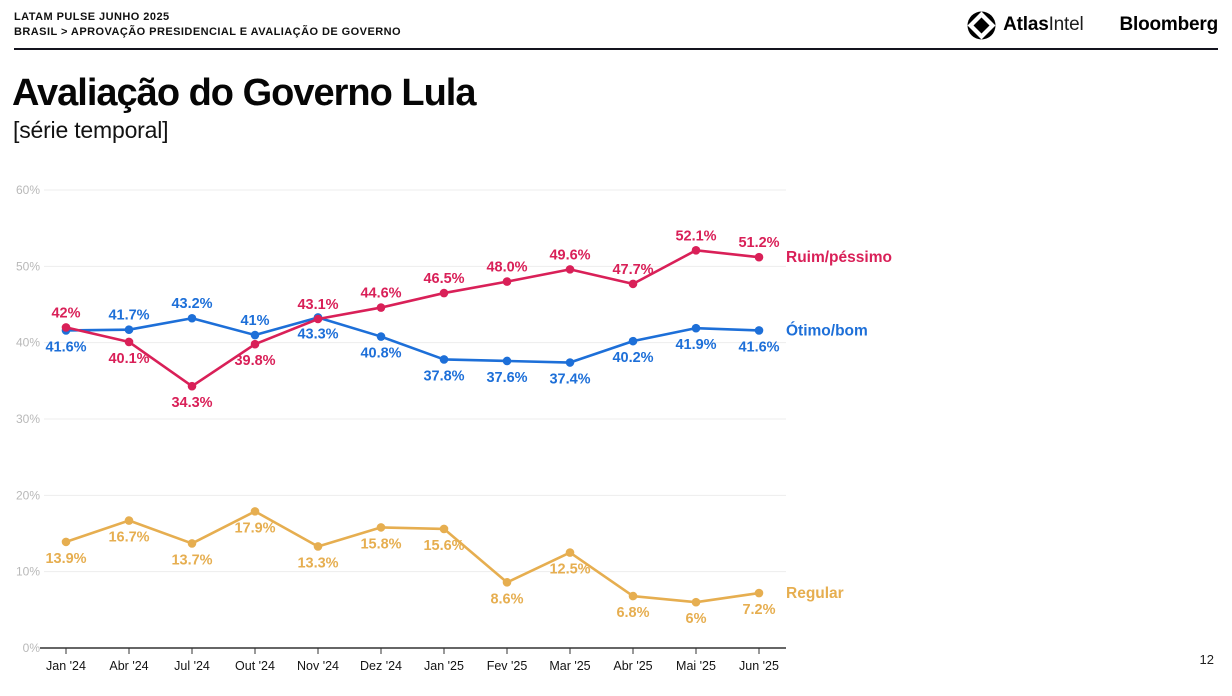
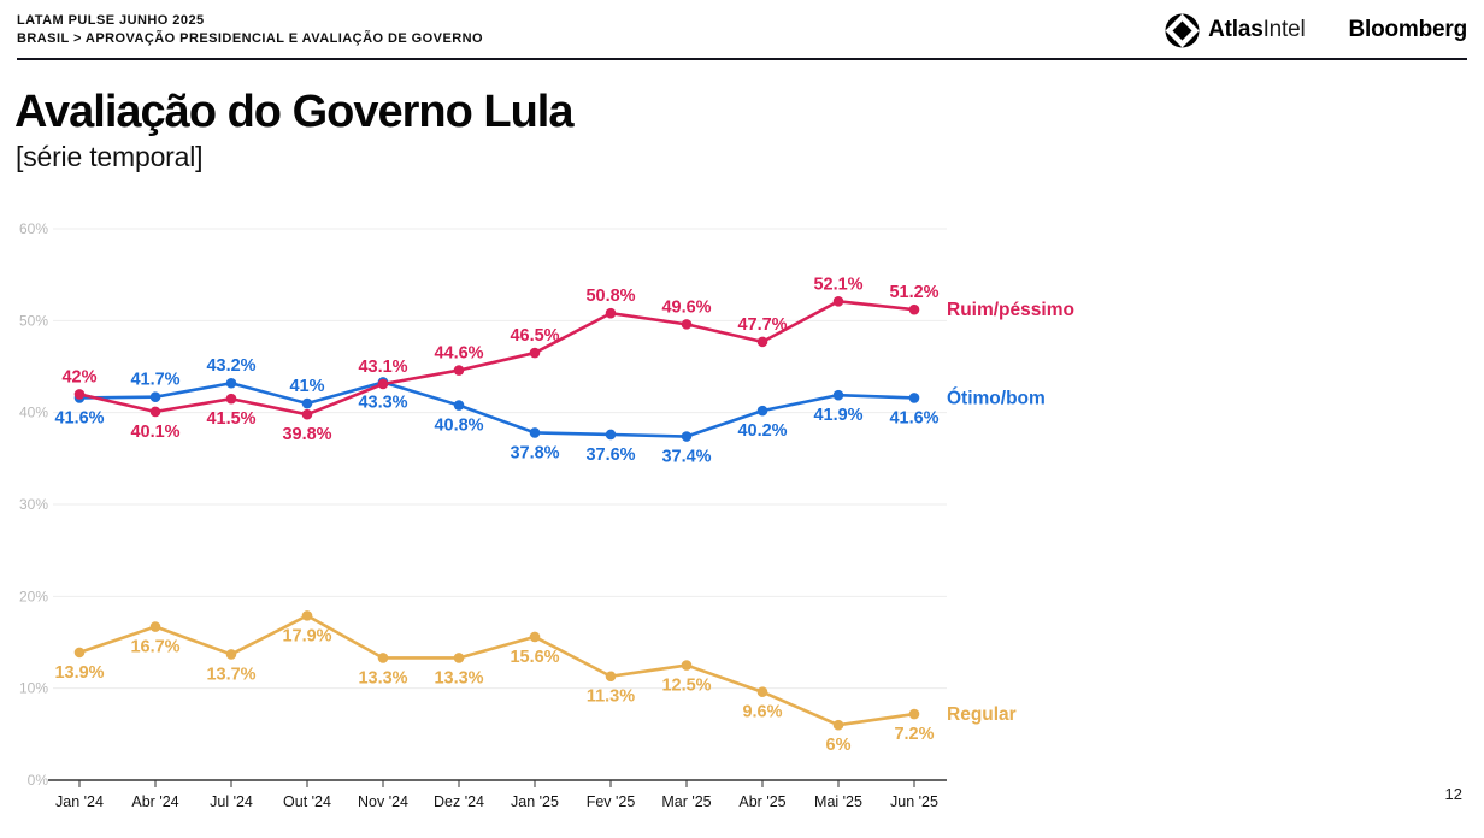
Ruim/péssimo/Jul '24: 34.3% -> 41.5%
Regular/Dez '24: 15.8% -> 13.3%
Ruim/péssimo/Fev '25: 48.0% -> 50.8%
Regular/Fev '25: 8.6% -> 11.3%
Regular/Abr '25: 6.8% -> 9.6%
